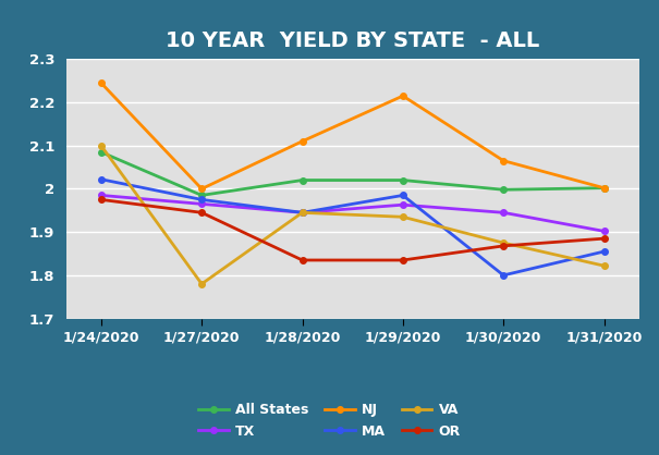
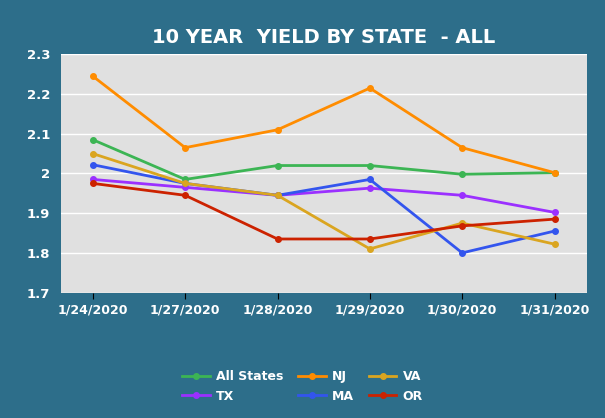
VA/1/24/2020: 2.100 -> 2.050
NJ/1/27/2020: 2.000 -> 2.065
VA/1/27/2020: 1.780 -> 1.975
VA/1/29/2020: 1.935 -> 1.810
